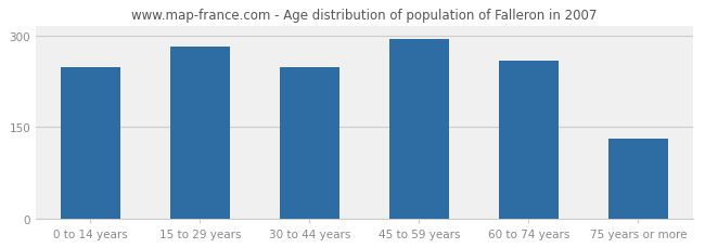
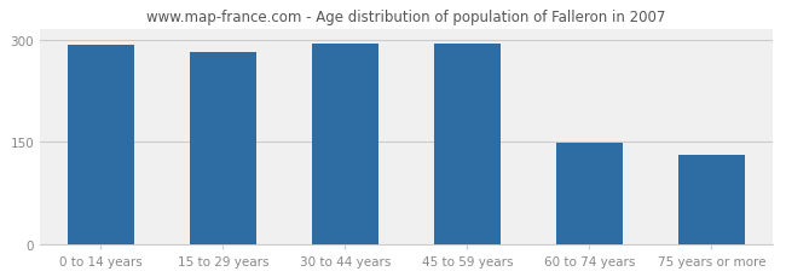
0 to 14 years: 248 -> 293
30 to 44 years: 248 -> 294
60 to 74 years: 258 -> 149
